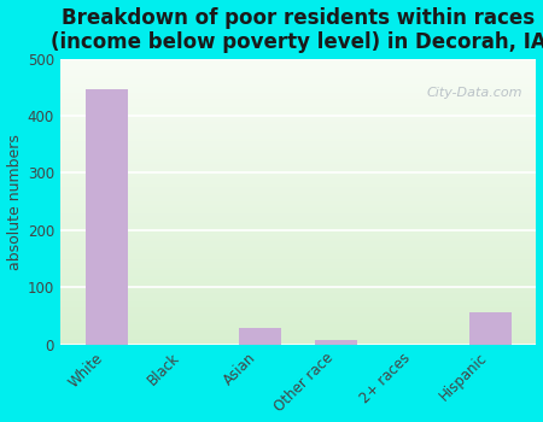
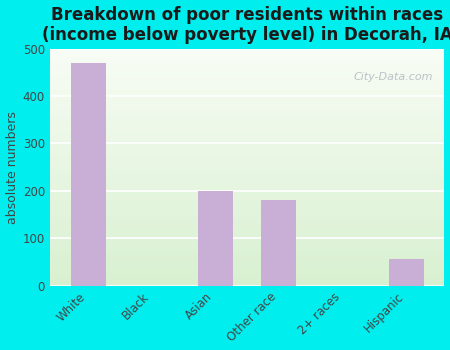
White: 447 -> 470
Asian: 28 -> 200
Other race: 7 -> 180
